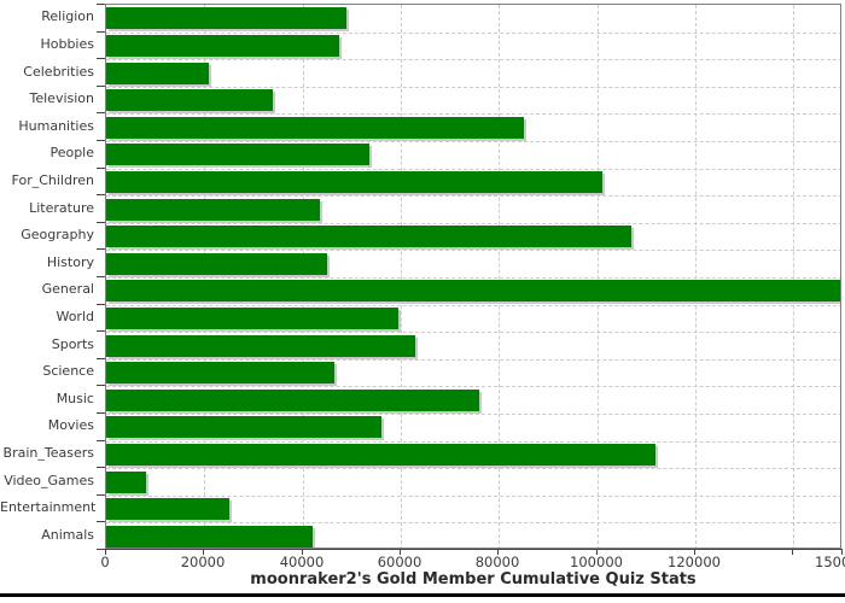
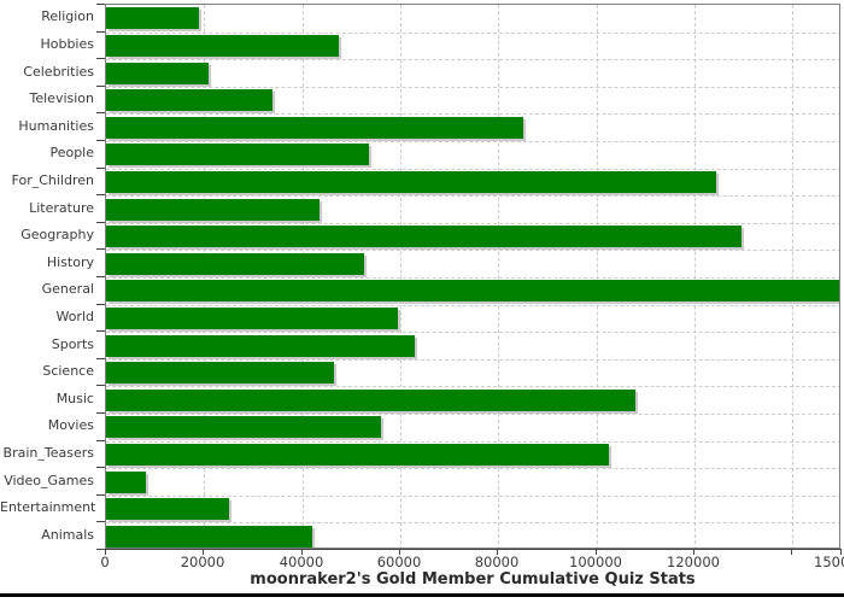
Religion: 49000 -> 19000
For_Children: 101000 -> 124000
Geography: 107000 -> 130000
History: 45000 -> 52000
Music: 76000 -> 108000
Brain_Teasers: 112000 -> 102000
